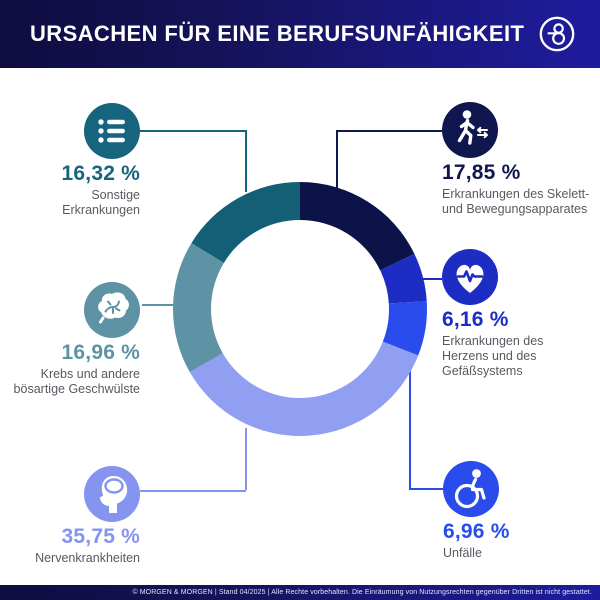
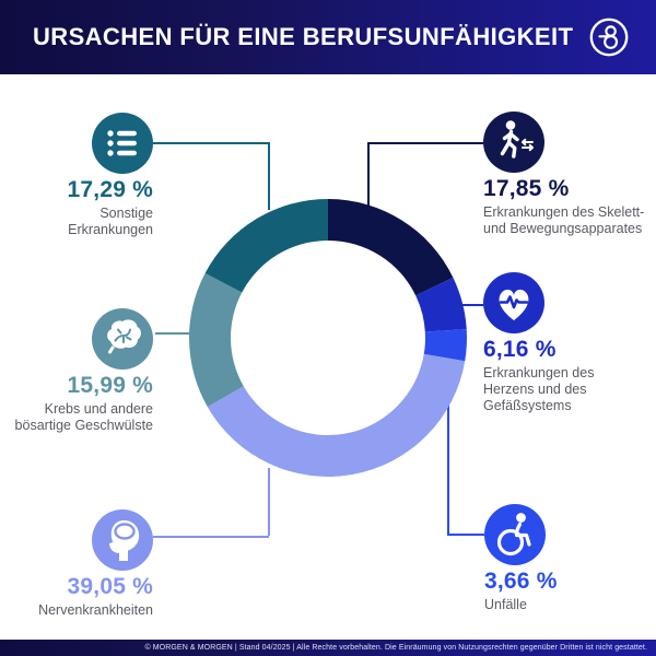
Unfälle: 6,96 -> 3,66
Nervenkrankheiten: 35,75 -> 39,05
Krebs und andere bösartige Geschwülste: 16,96 -> 15,99
Sonstige Erkrankungen: 16,32 -> 17,29
